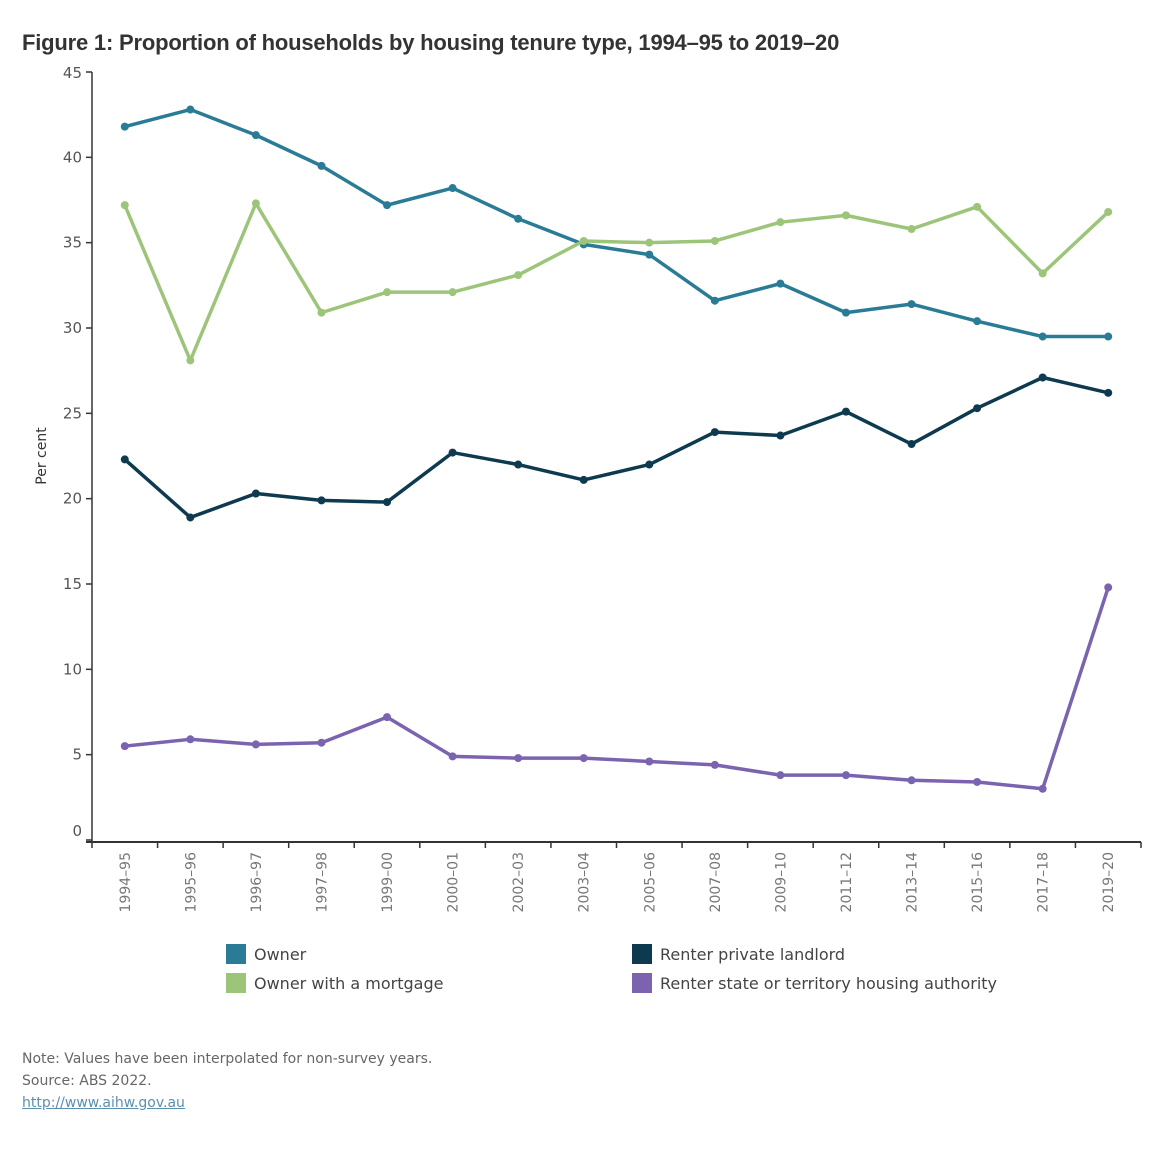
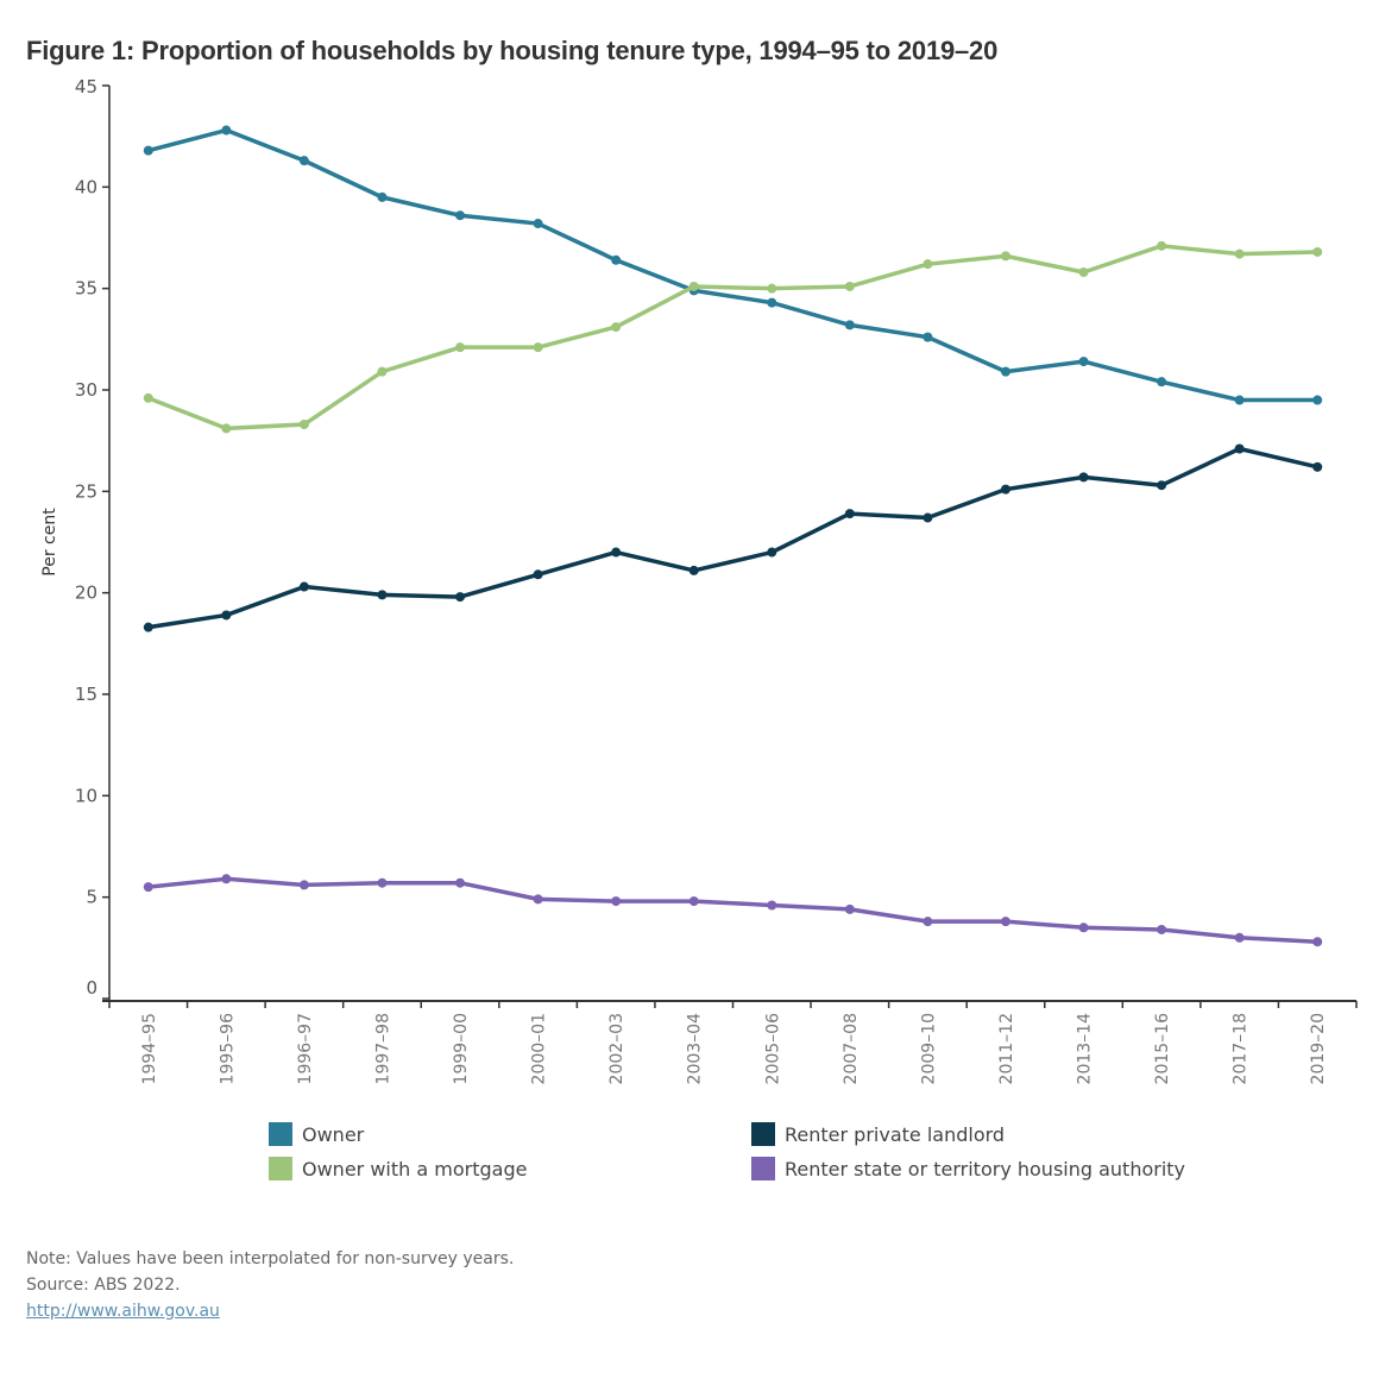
Owner with a mortgage/1994–95: 37.2 -> 29.6
Renter private landlord/1994–95: 22.3 -> 18.3
Owner with a mortgage/1996–97: 37.3 -> 28.3
Owner/1999–00: 37.2 -> 38.6
Renter state or territory housing authority/1999–00: 7.2 -> 5.7
Renter private landlord/2000–01: 22.7 -> 20.9
Owner/2007–08: 31.6 -> 33.2
Renter private landlord/2013–14: 23.2 -> 25.7
Owner with a mortgage/2017–18: 33.2 -> 36.7
Renter state or territory housing authority/2019–20: 14.8 -> 2.8
